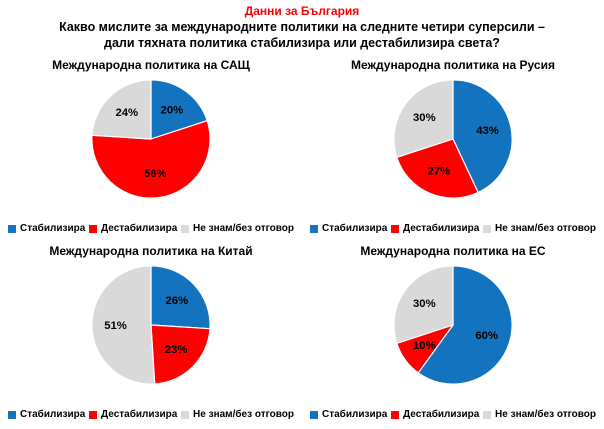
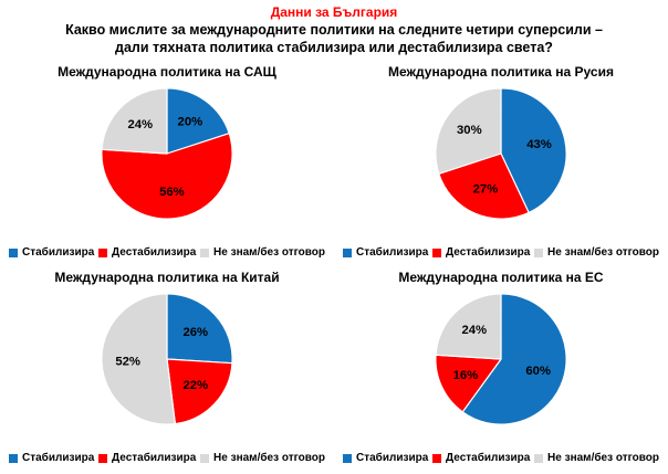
Международна политика на Китай/Дестабилизира: 23% -> 22%
Международна политика на Китай/Не знам/без отговор: 51% -> 52%
Международна политика на ЕС/Дестабилизира: 10% -> 16%
Международна политика на ЕС/Не знам/без отговор: 30% -> 24%
